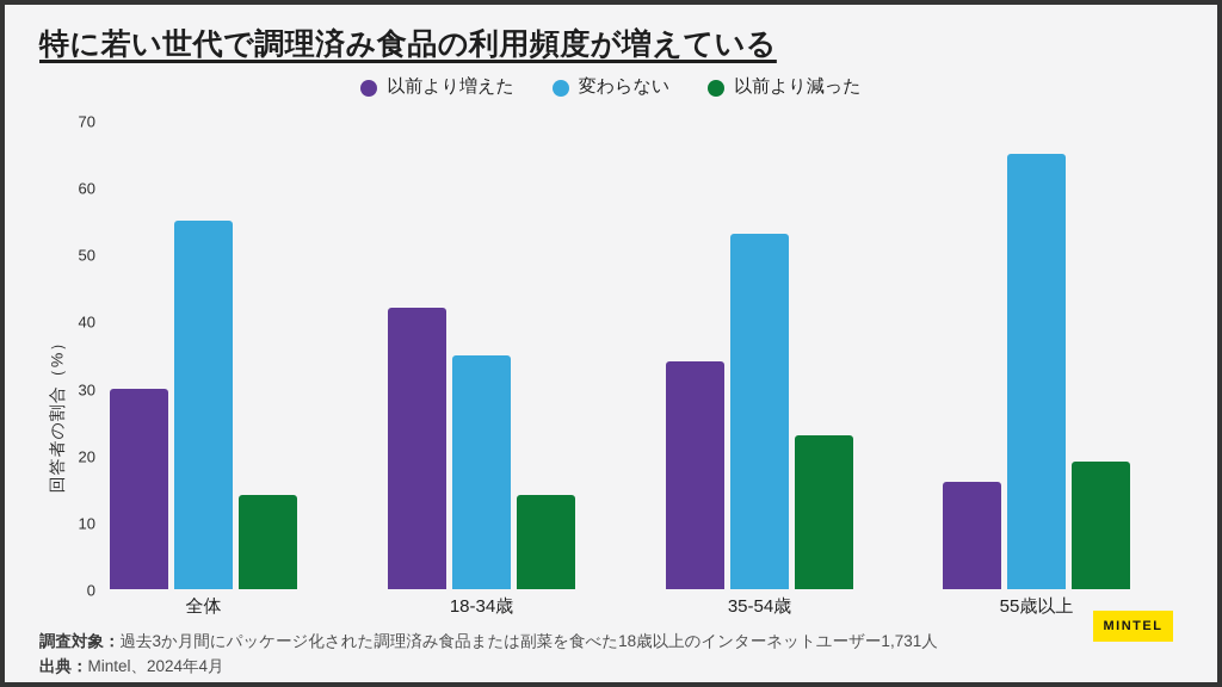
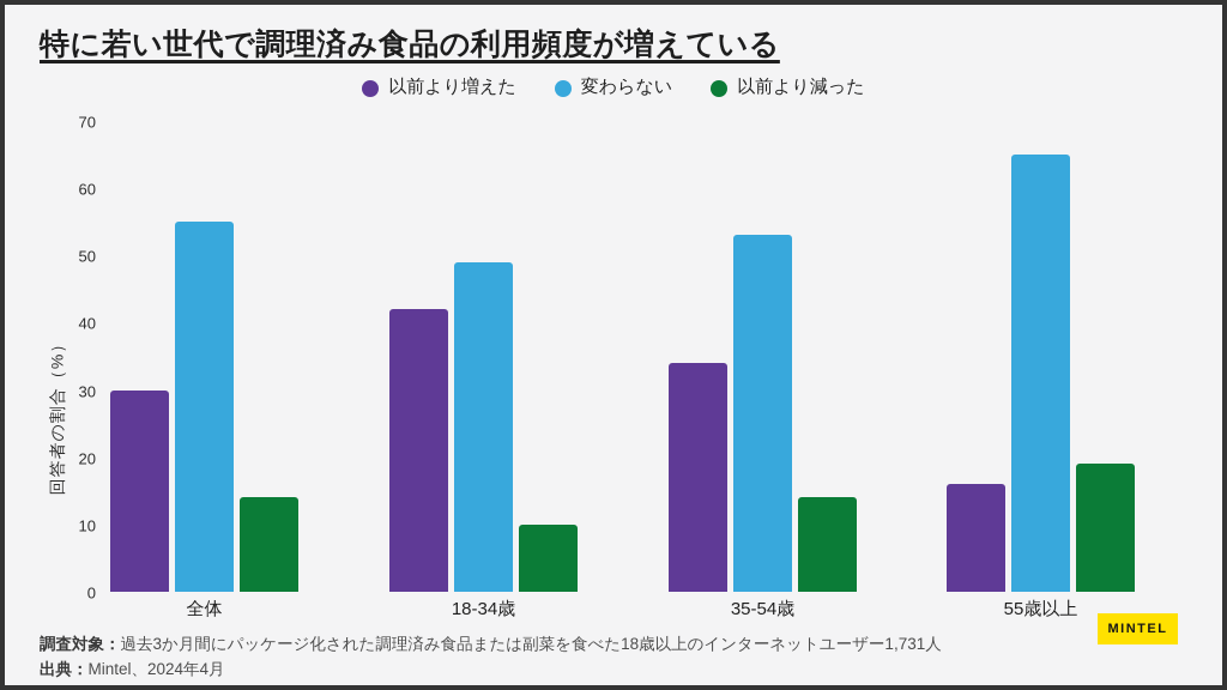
変わらない/18-34歳: 35 -> 49
以前より減った/18-34歳: 14 -> 10
以前より減った/35-54歳: 23 -> 14
